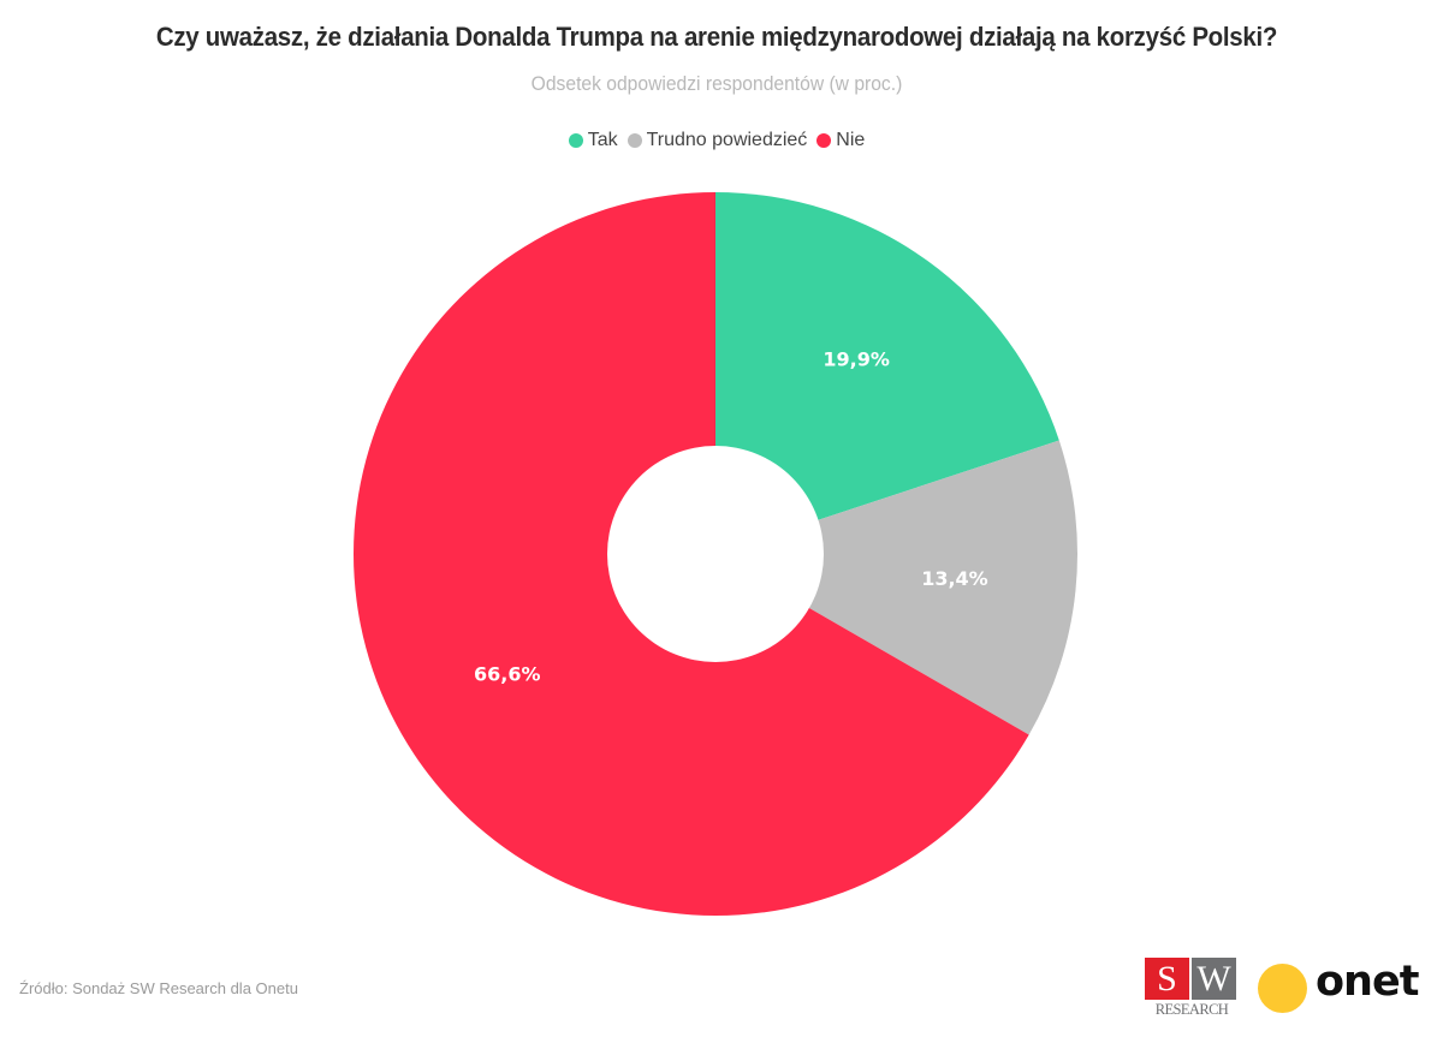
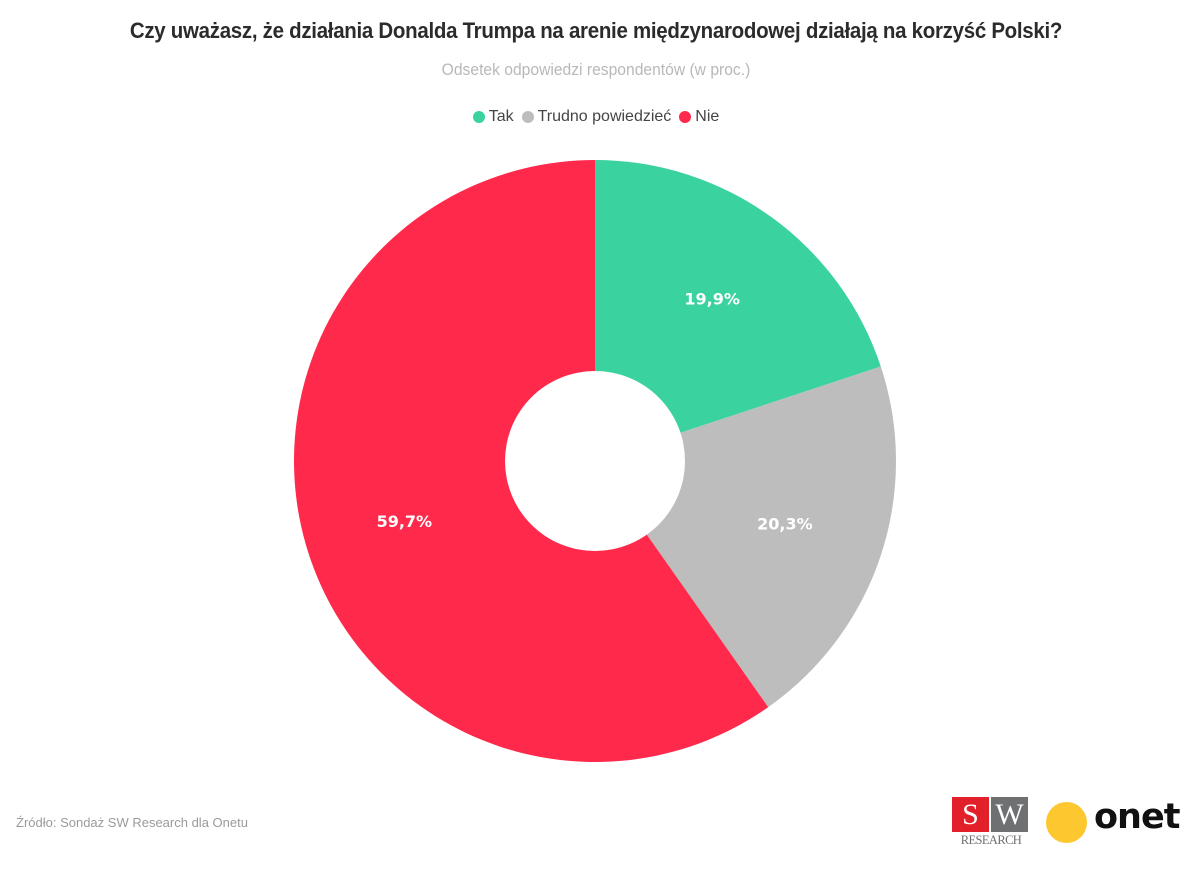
Trudno powiedzieć: 13,4% -> 20,3%
Nie: 66,6% -> 59,7%
